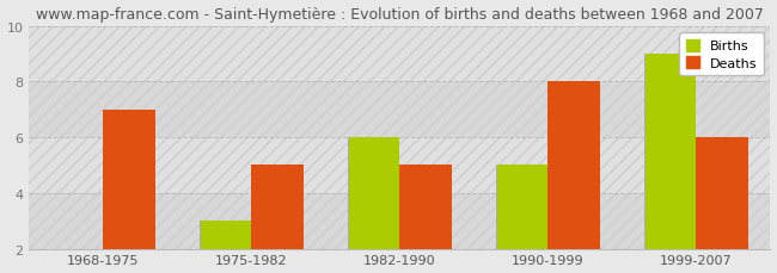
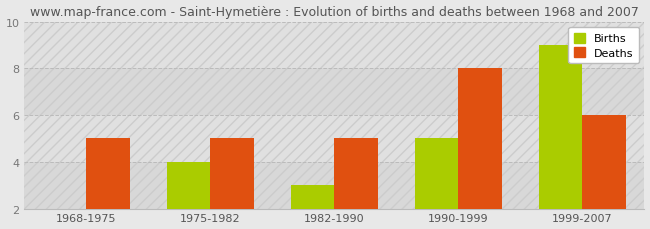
Deaths/1968-1975: 7 -> 5
Births/1975-1982: 3 -> 4
Births/1982-1990: 6 -> 3
